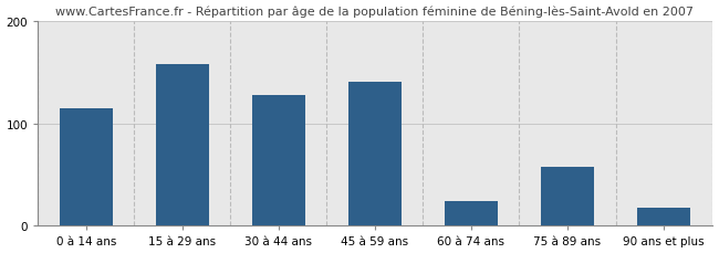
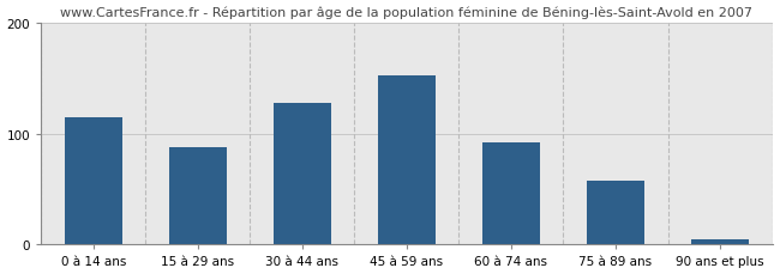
15 à 29 ans: 158 -> 88
45 à 59 ans: 140 -> 152
60 à 74 ans: 24 -> 92
90 ans et plus: 18 -> 5
